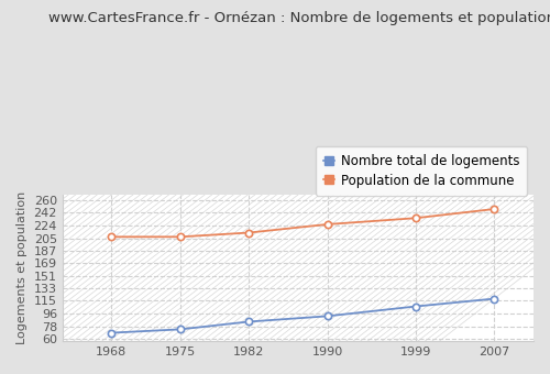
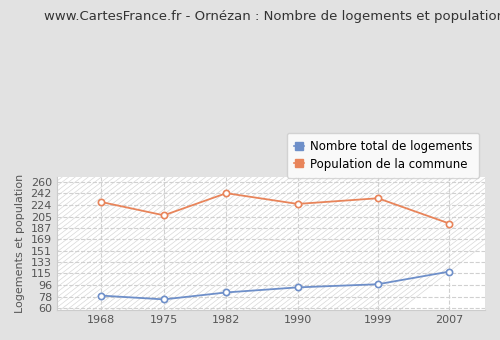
Nombre total de logements/1968: 69 -> 80
Population de la commune/1968: 207 -> 228
Population de la commune/1982: 213 -> 242
Nombre total de logements/1999: 107 -> 98
Population de la commune/2007: 247 -> 194
